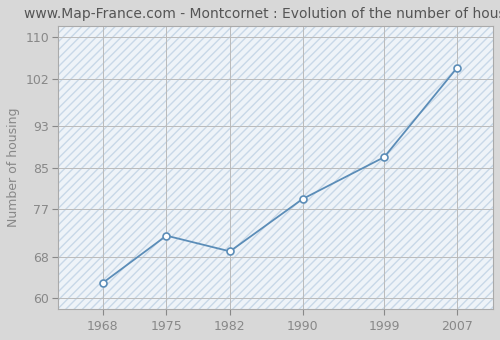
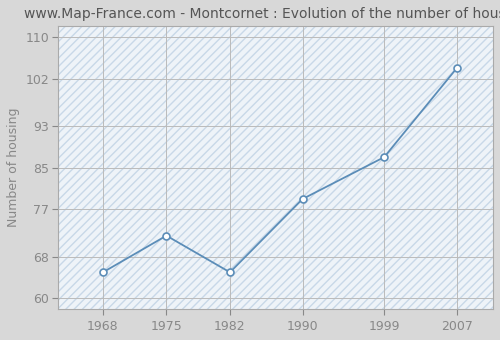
1968: 63 -> 65
1982: 69 -> 65
